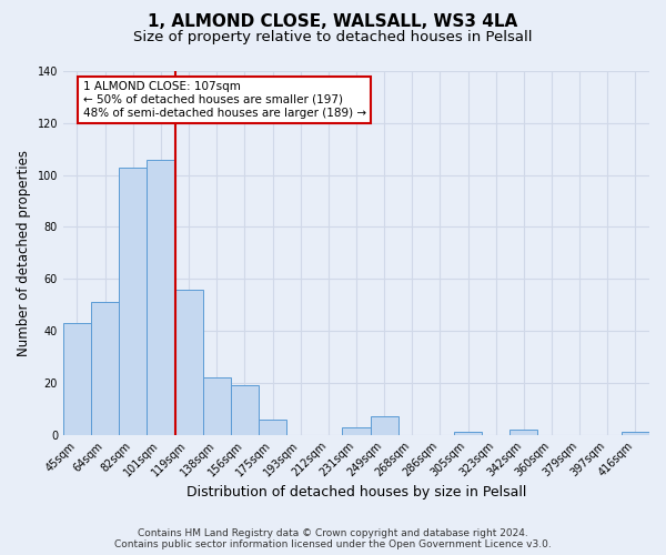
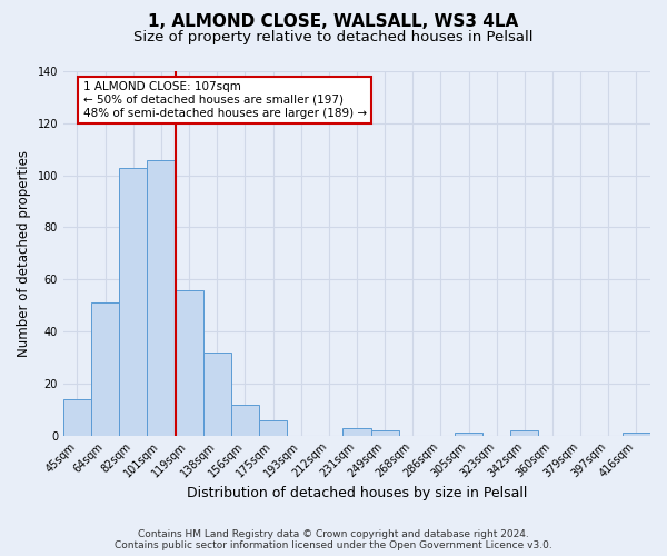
45sqm: 43 -> 14
138sqm: 22 -> 32
156sqm: 19 -> 12
249sqm: 7 -> 2
